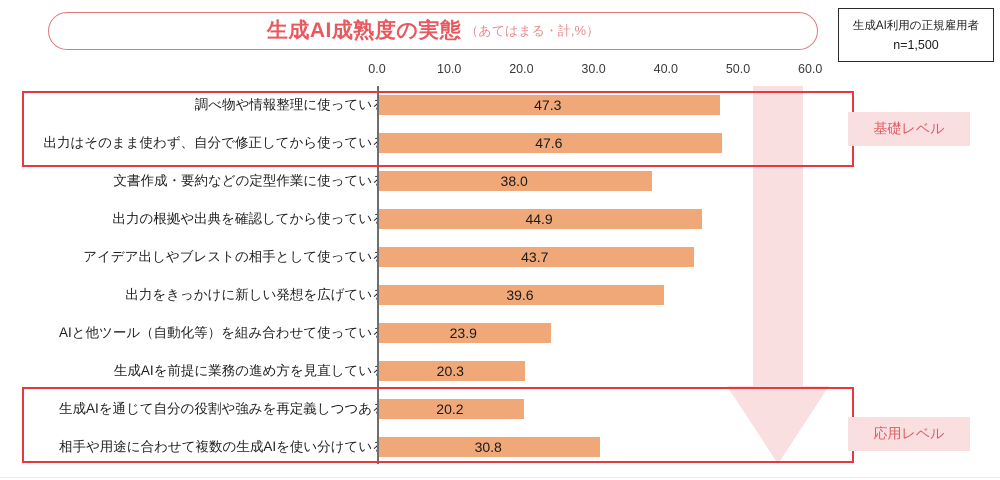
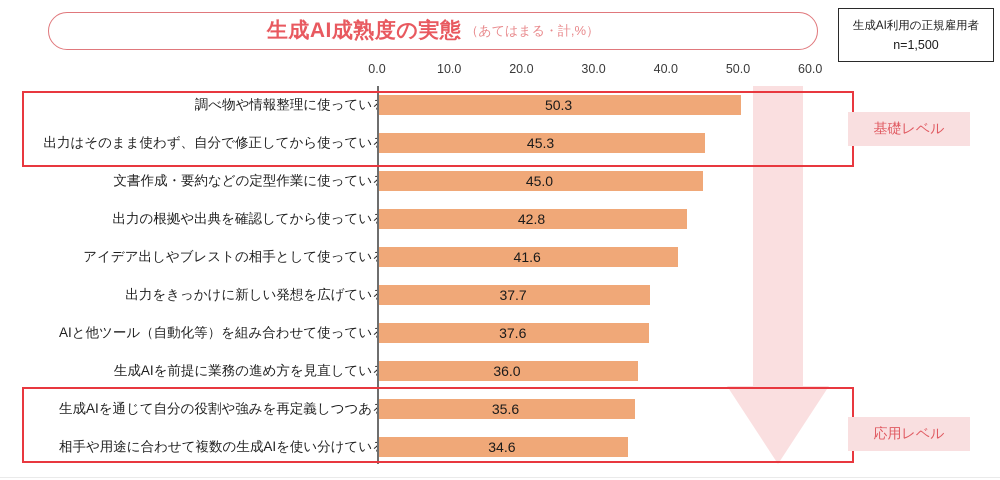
調べ物や情報整理に使っている: 47.3 -> 50.3
出力はそのまま使わず、自分で修正してから使っている: 47.6 -> 45.3
文書作成・要約などの定型作業に使っている: 38.0 -> 45.0
出力の根拠や出典を確認してから使っている: 44.9 -> 42.8
アイデア出しやブレストの相手として使っている: 43.7 -> 41.6
出力をきっかけに新しい発想を広げている: 39.6 -> 37.7
AIと他ツール（自動化等）を組み合わせて使っている: 23.9 -> 37.6
生成AIを前提に業務の進め方を見直している: 20.3 -> 36.0
生成AIを通じて自分の役割や強みを再定義しつつある: 20.2 -> 35.6
相手や用途に合わせて複数の生成AIを使い分けている: 30.8 -> 34.6
